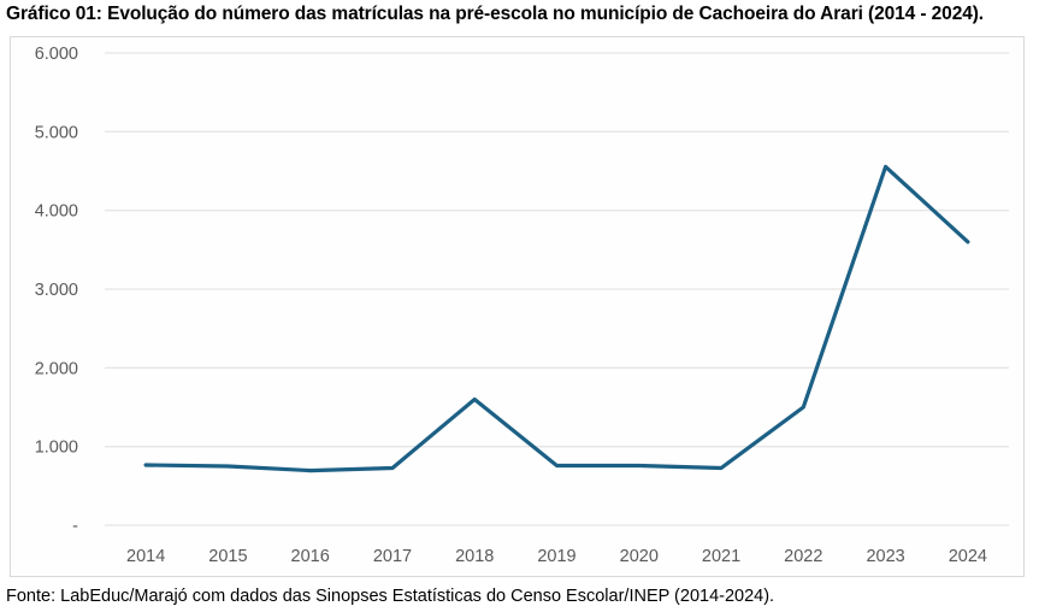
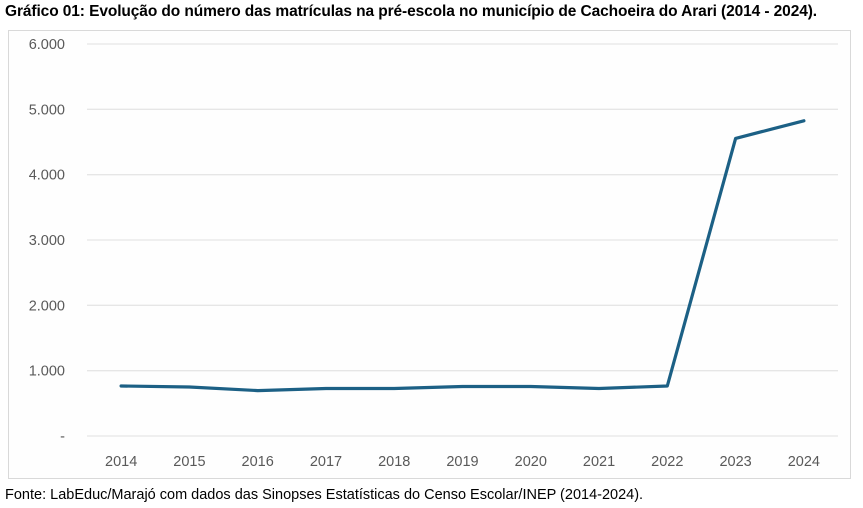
2018: 1600 -> 700
2022: 1500 -> 800
2024: 3600 -> 4800
